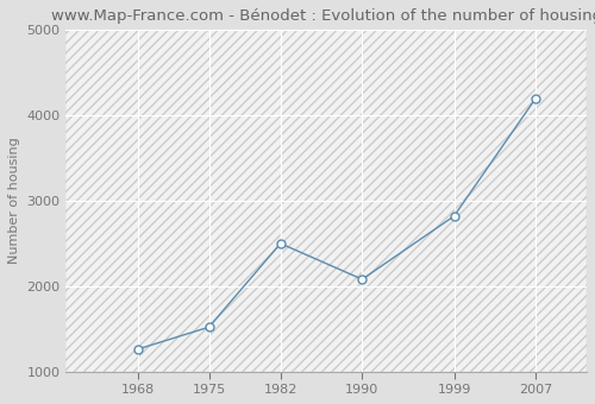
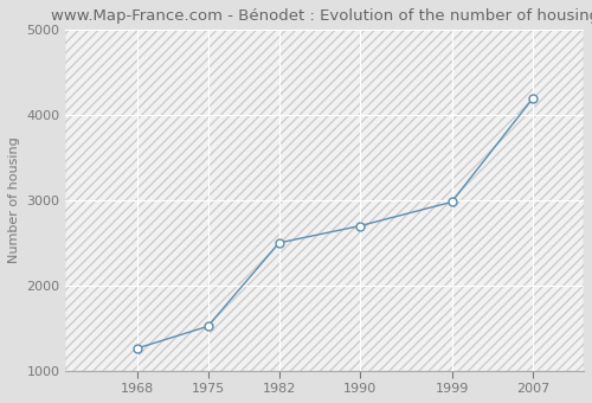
1990: 2080 -> 2700
1999: 2820 -> 2980
